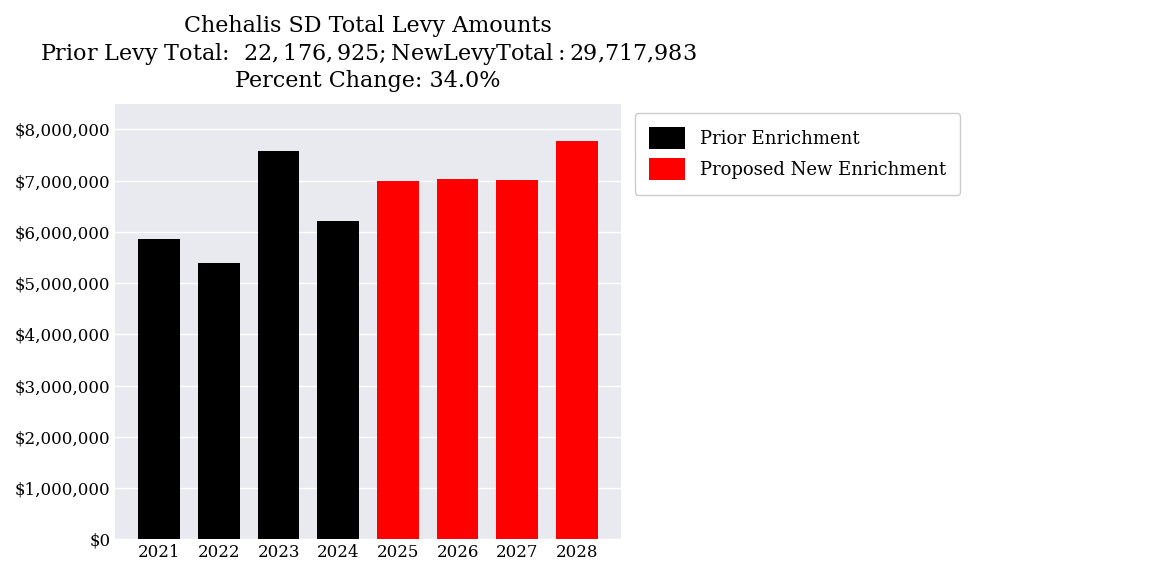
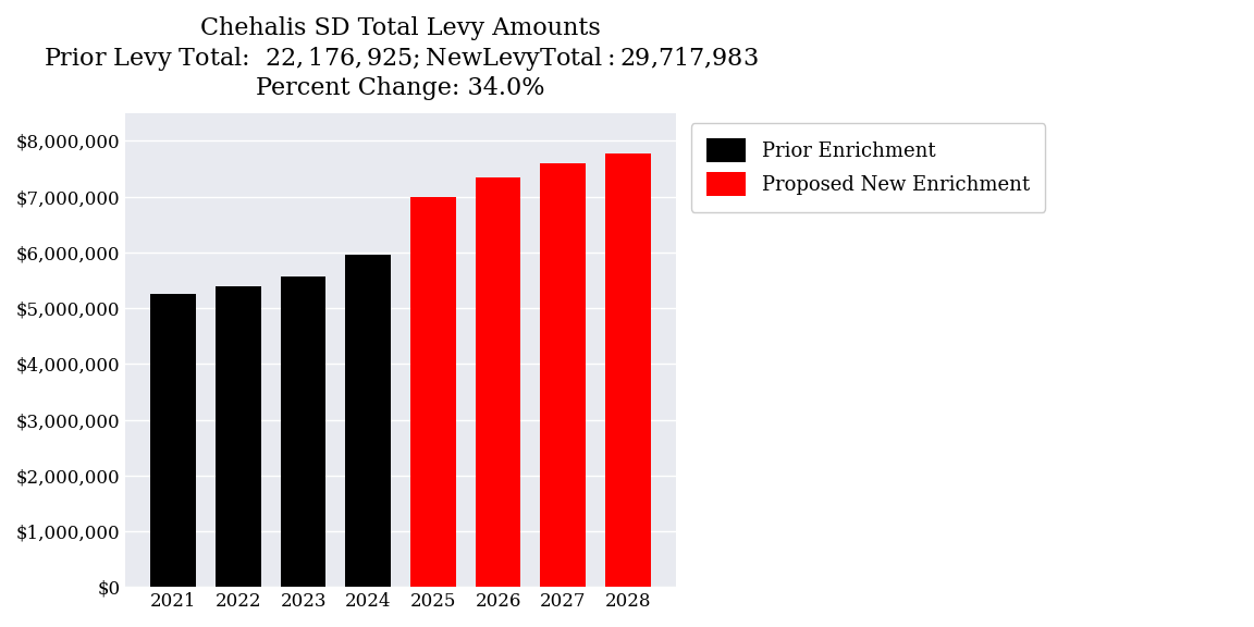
2021: $5,860,000 -> $5,250,000
2023: $7,580,000 -> $5,570,000
2024: $6,220,000 -> $5,960,000
2026: $7,040,000 -> $7,350,000
2027: $7,020,000 -> $7,600,000
